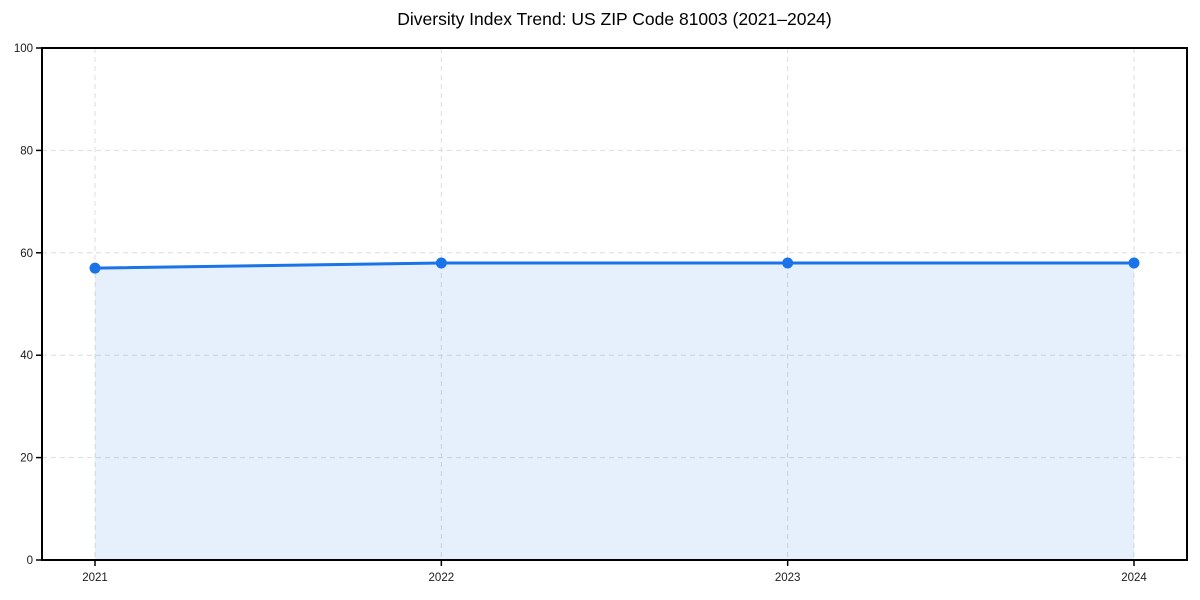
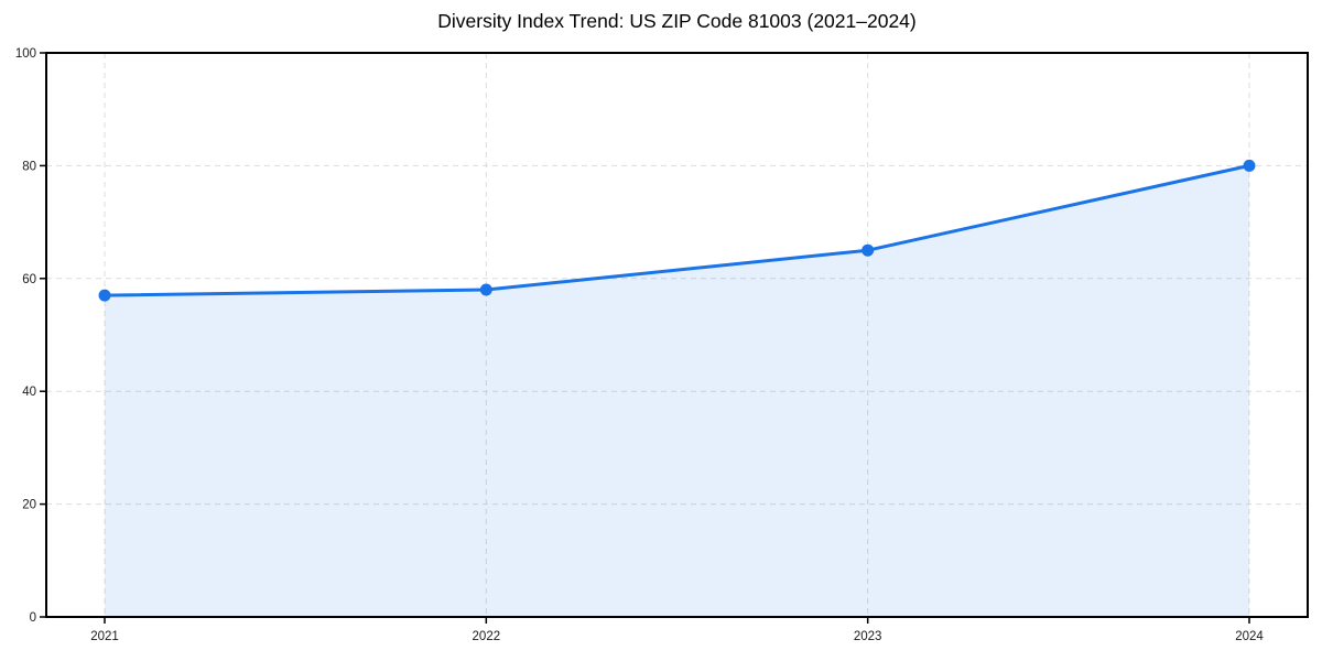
2023: 58 -> 65
2024: 58 -> 80
